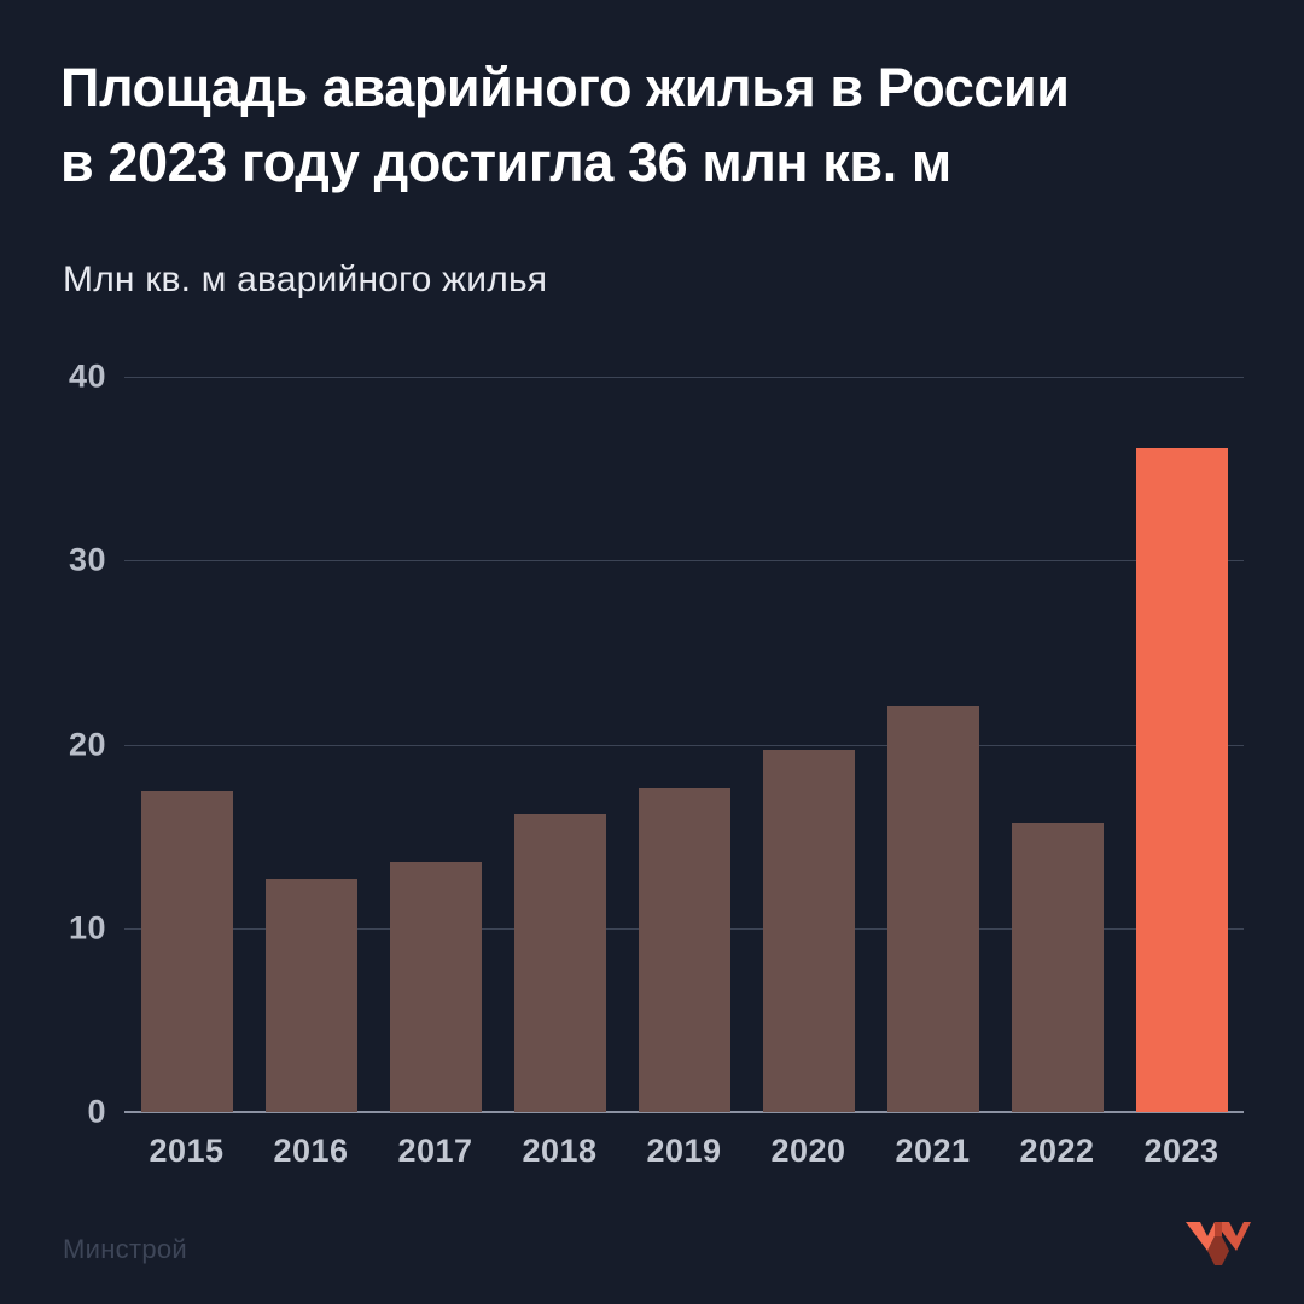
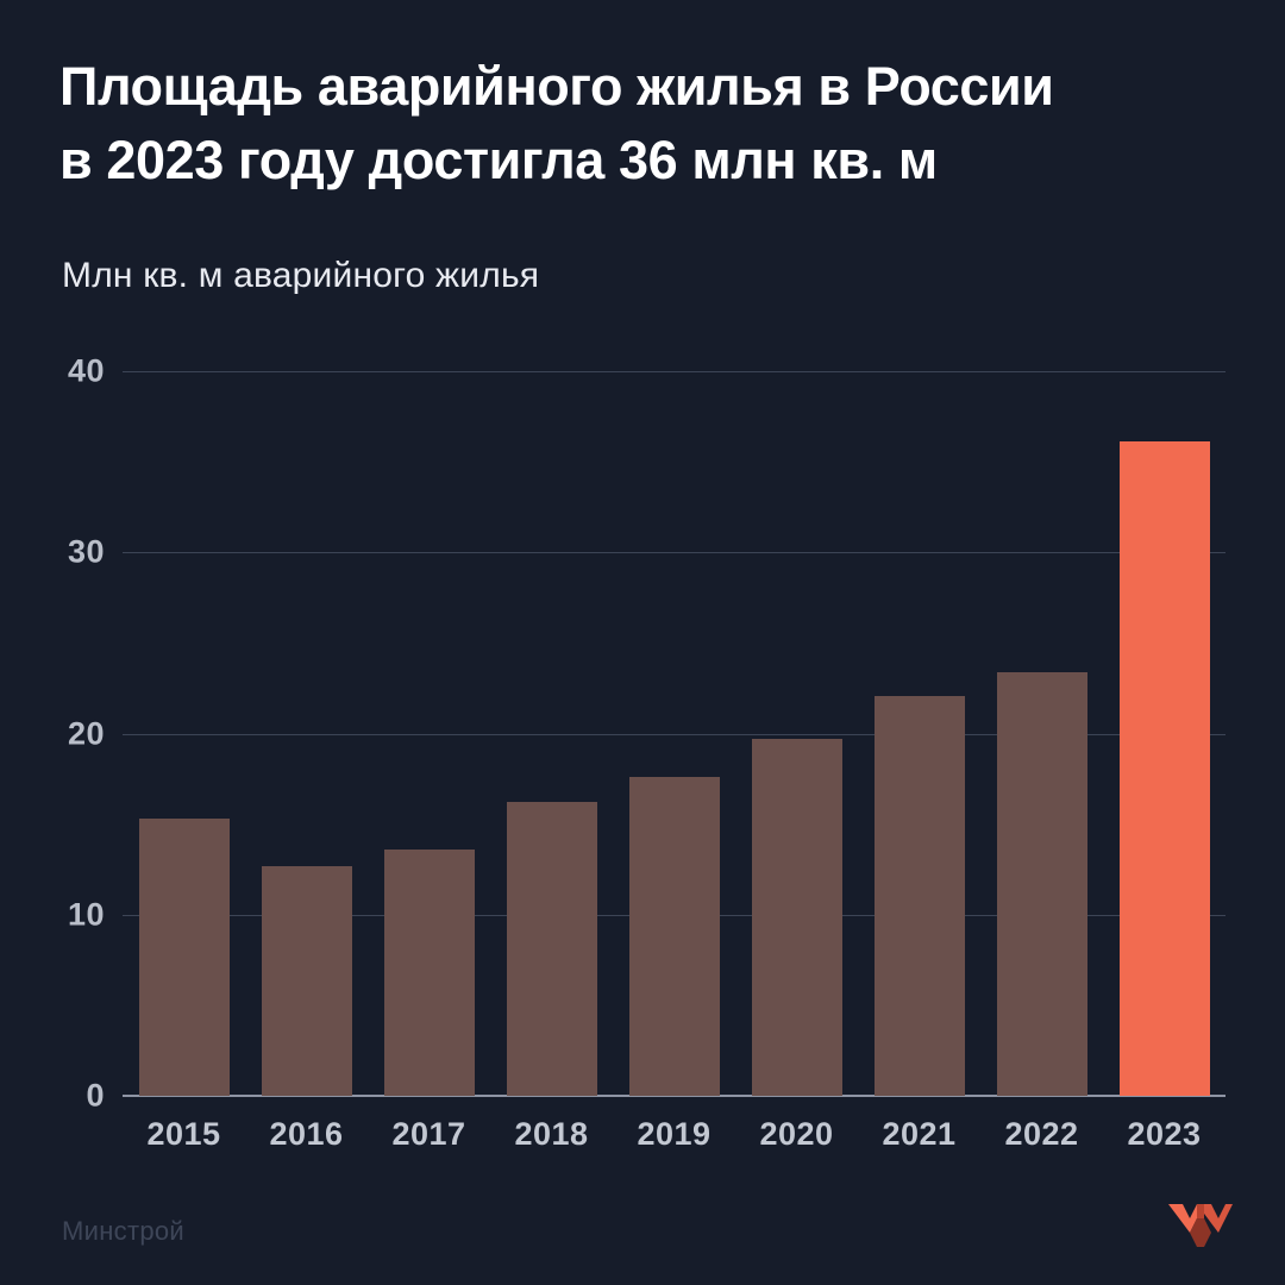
2015: 17.5 -> 15.3
2022: 15.7 -> 23.4
